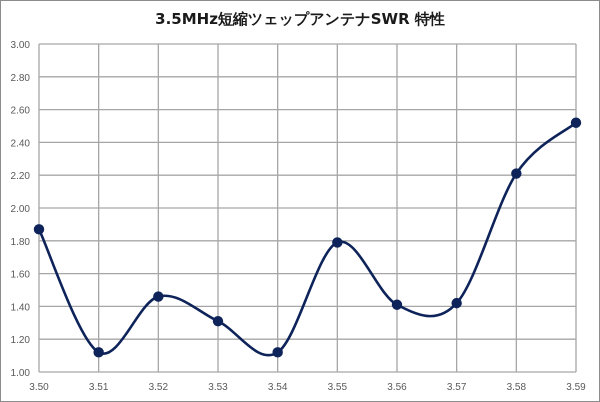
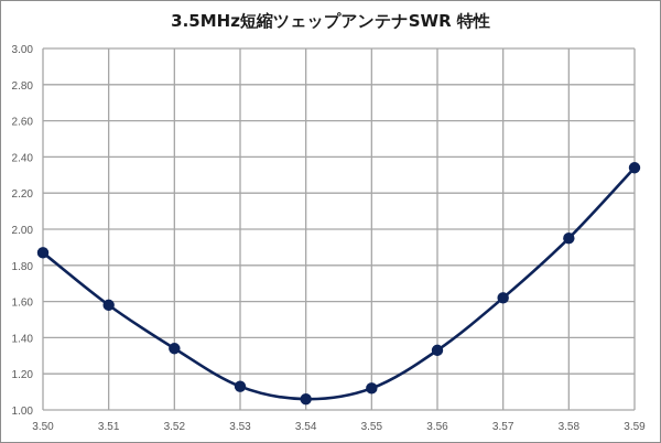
3.51: 1.12 -> 1.58
3.52: 1.46 -> 1.34
3.53: 1.31 -> 1.13
3.54: 1.12 -> 1.06
3.55: 1.79 -> 1.12
3.56: 1.41 -> 1.33
3.57: 1.42 -> 1.62
3.58: 2.21 -> 1.95
3.59: 2.52 -> 2.34
